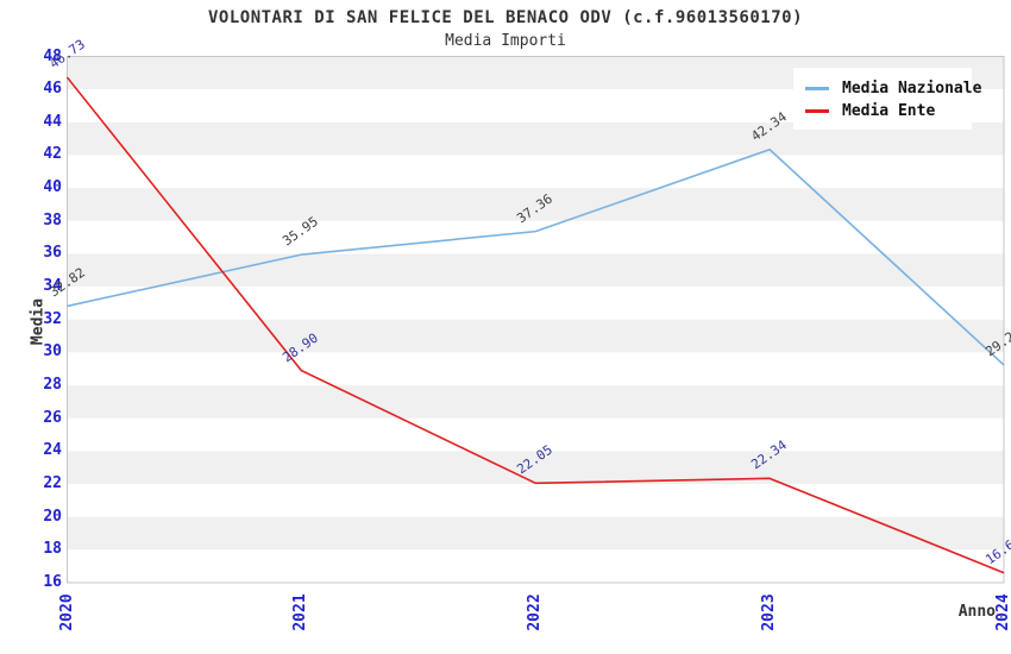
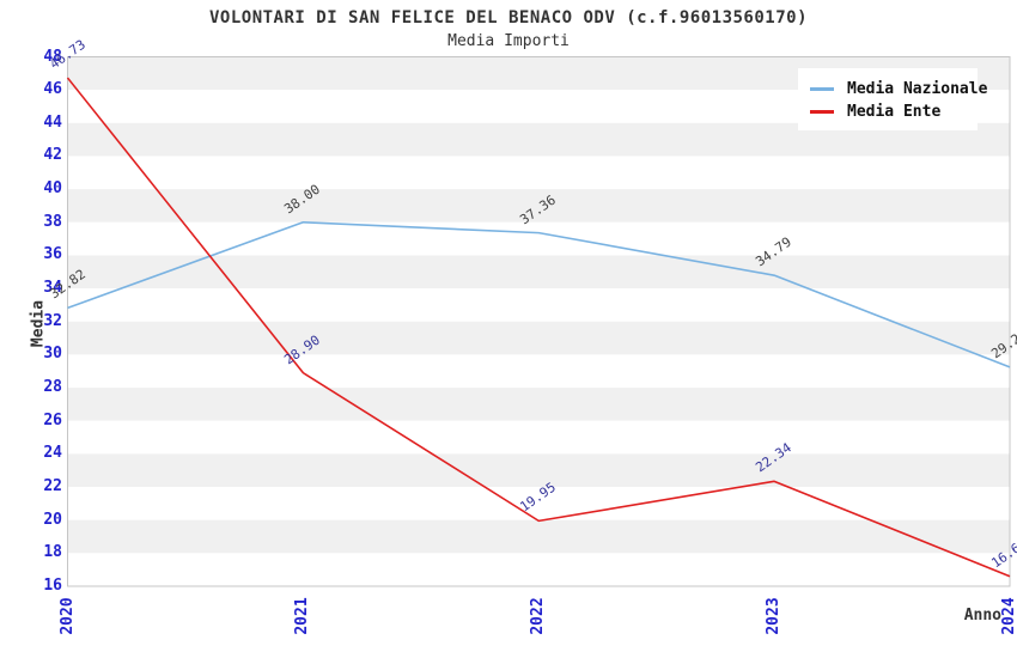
Media Nazionale/2021: 35.95 -> 38.00
Media Ente/2022: 22.05 -> 19.95
Media Nazionale/2023: 42.34 -> 34.79
